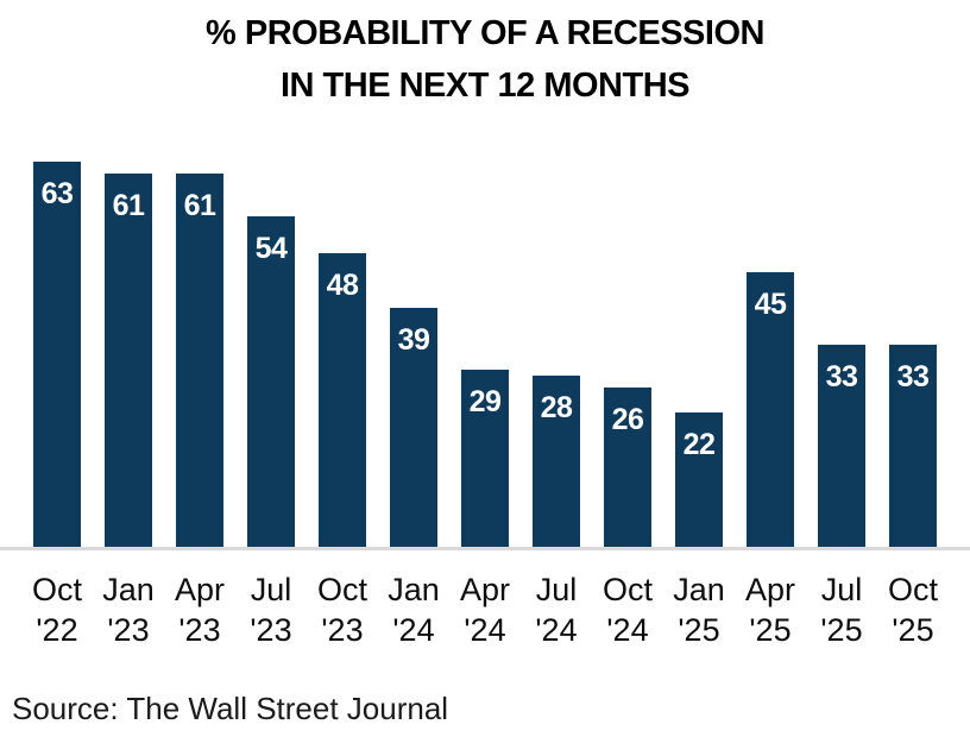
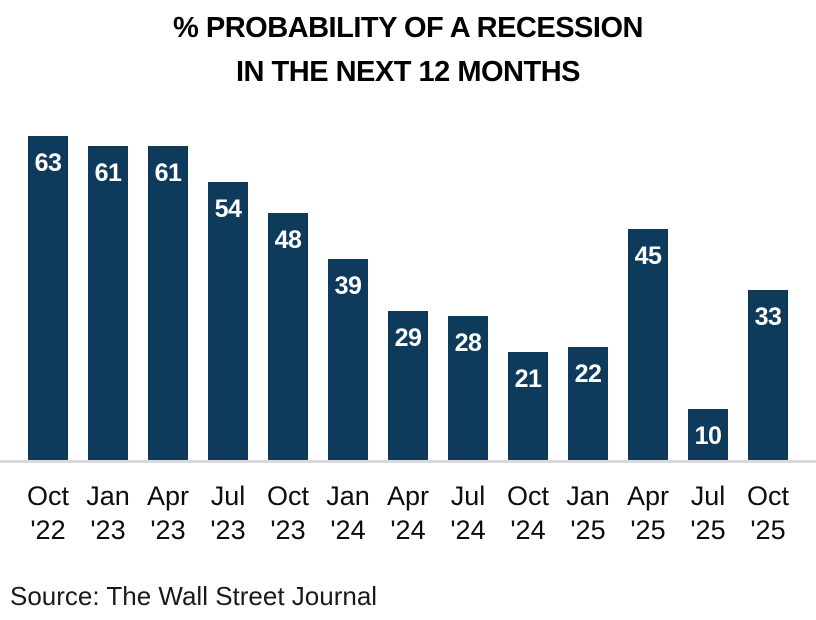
Oct '24: 26 -> 21
Jul '25: 33 -> 10
